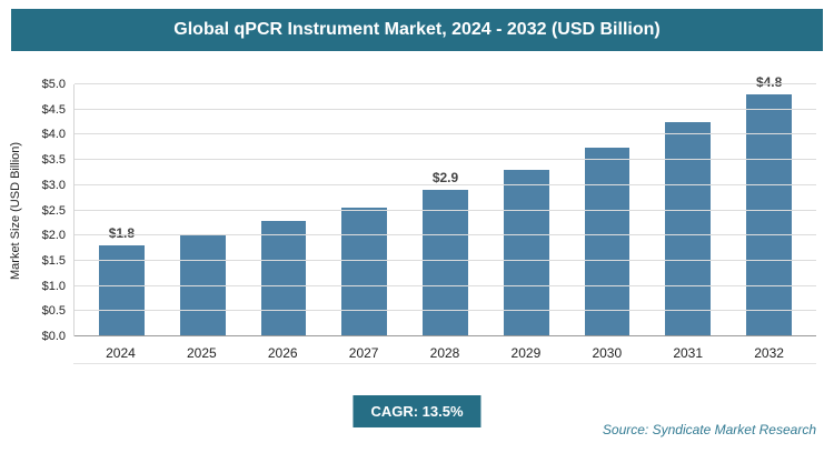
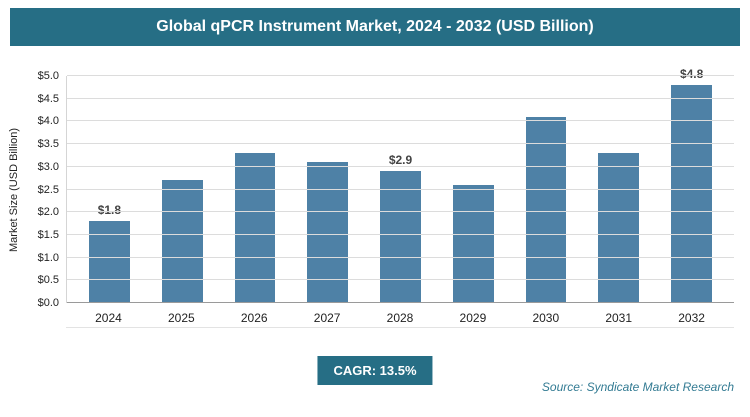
2025: $2.0 -> $2.7
2026: $2.3 -> $3.3
2027: $2.5 -> $3.1
2029: $3.3 -> $2.6
2030: $3.8 -> $4.1
2031: $4.2 -> $3.3
